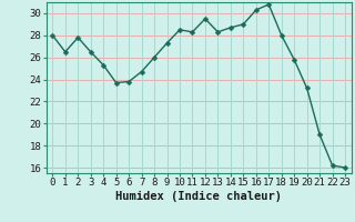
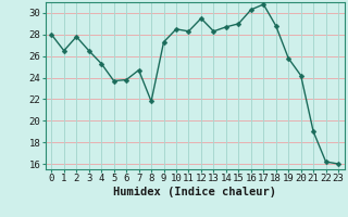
8: 26.0 -> 21.8
18: 28.0 -> 28.8
20: 23.2 -> 24.2
